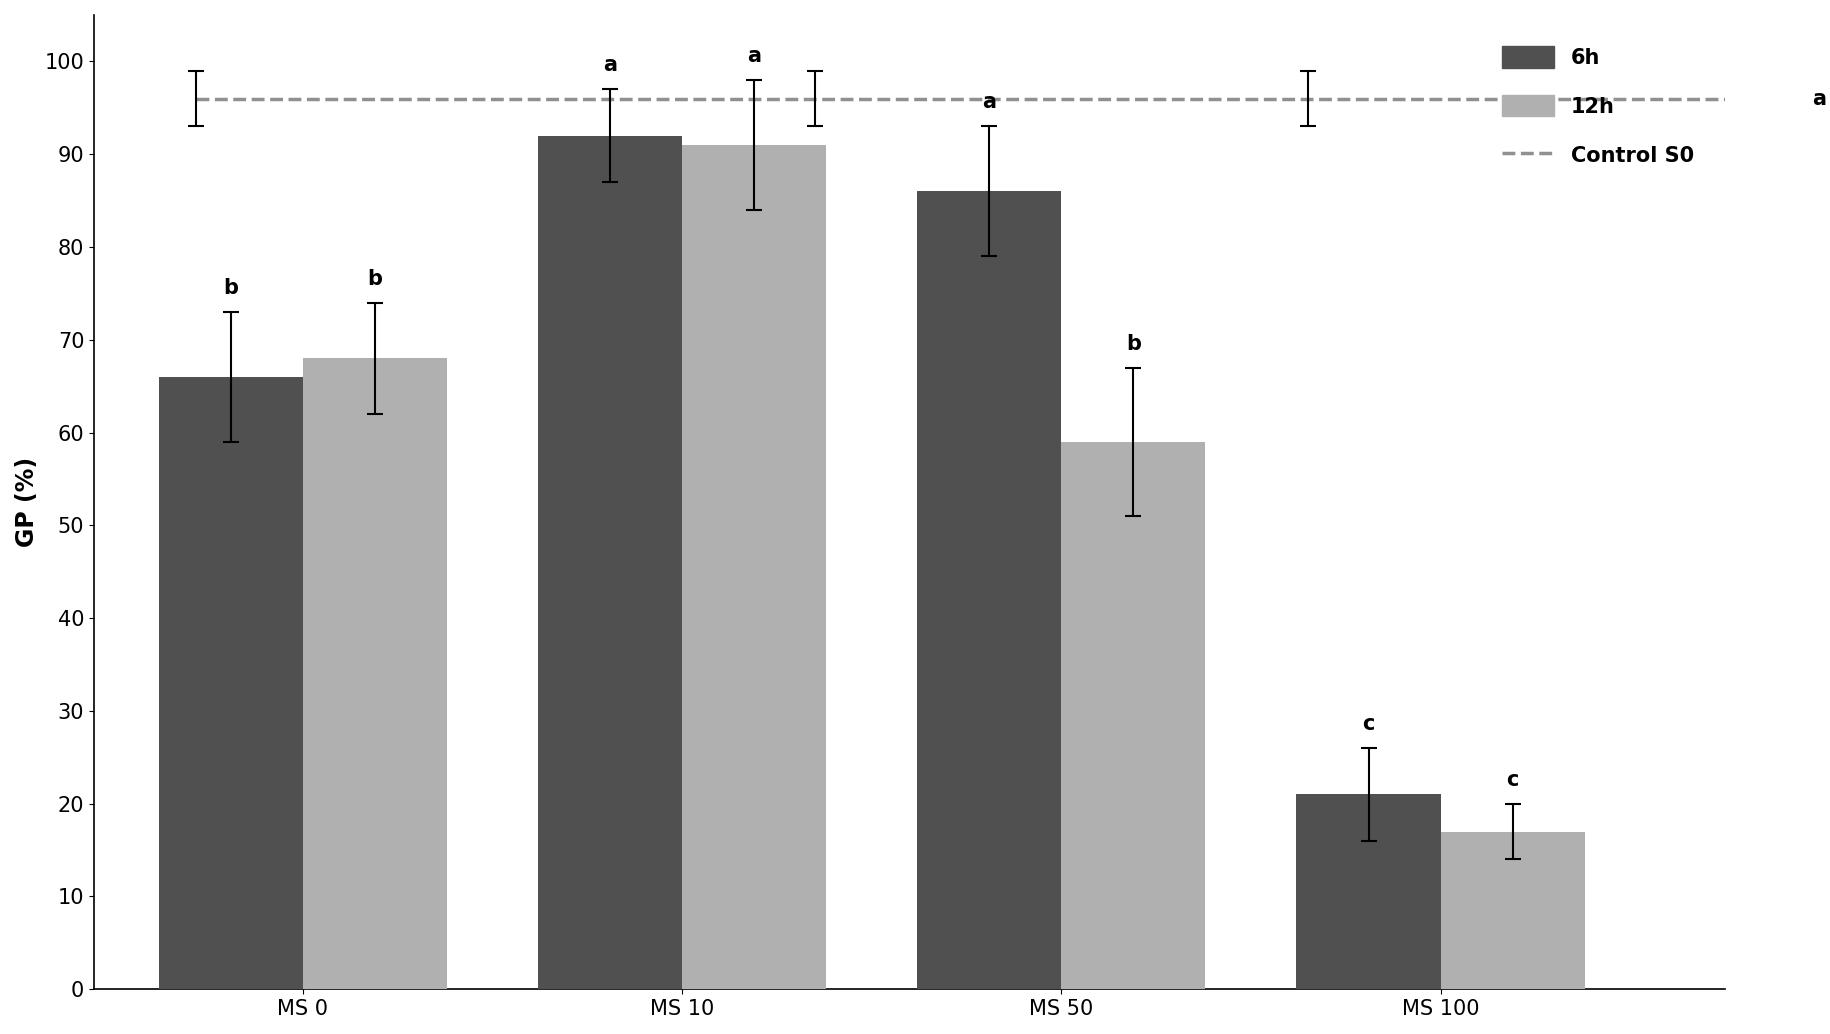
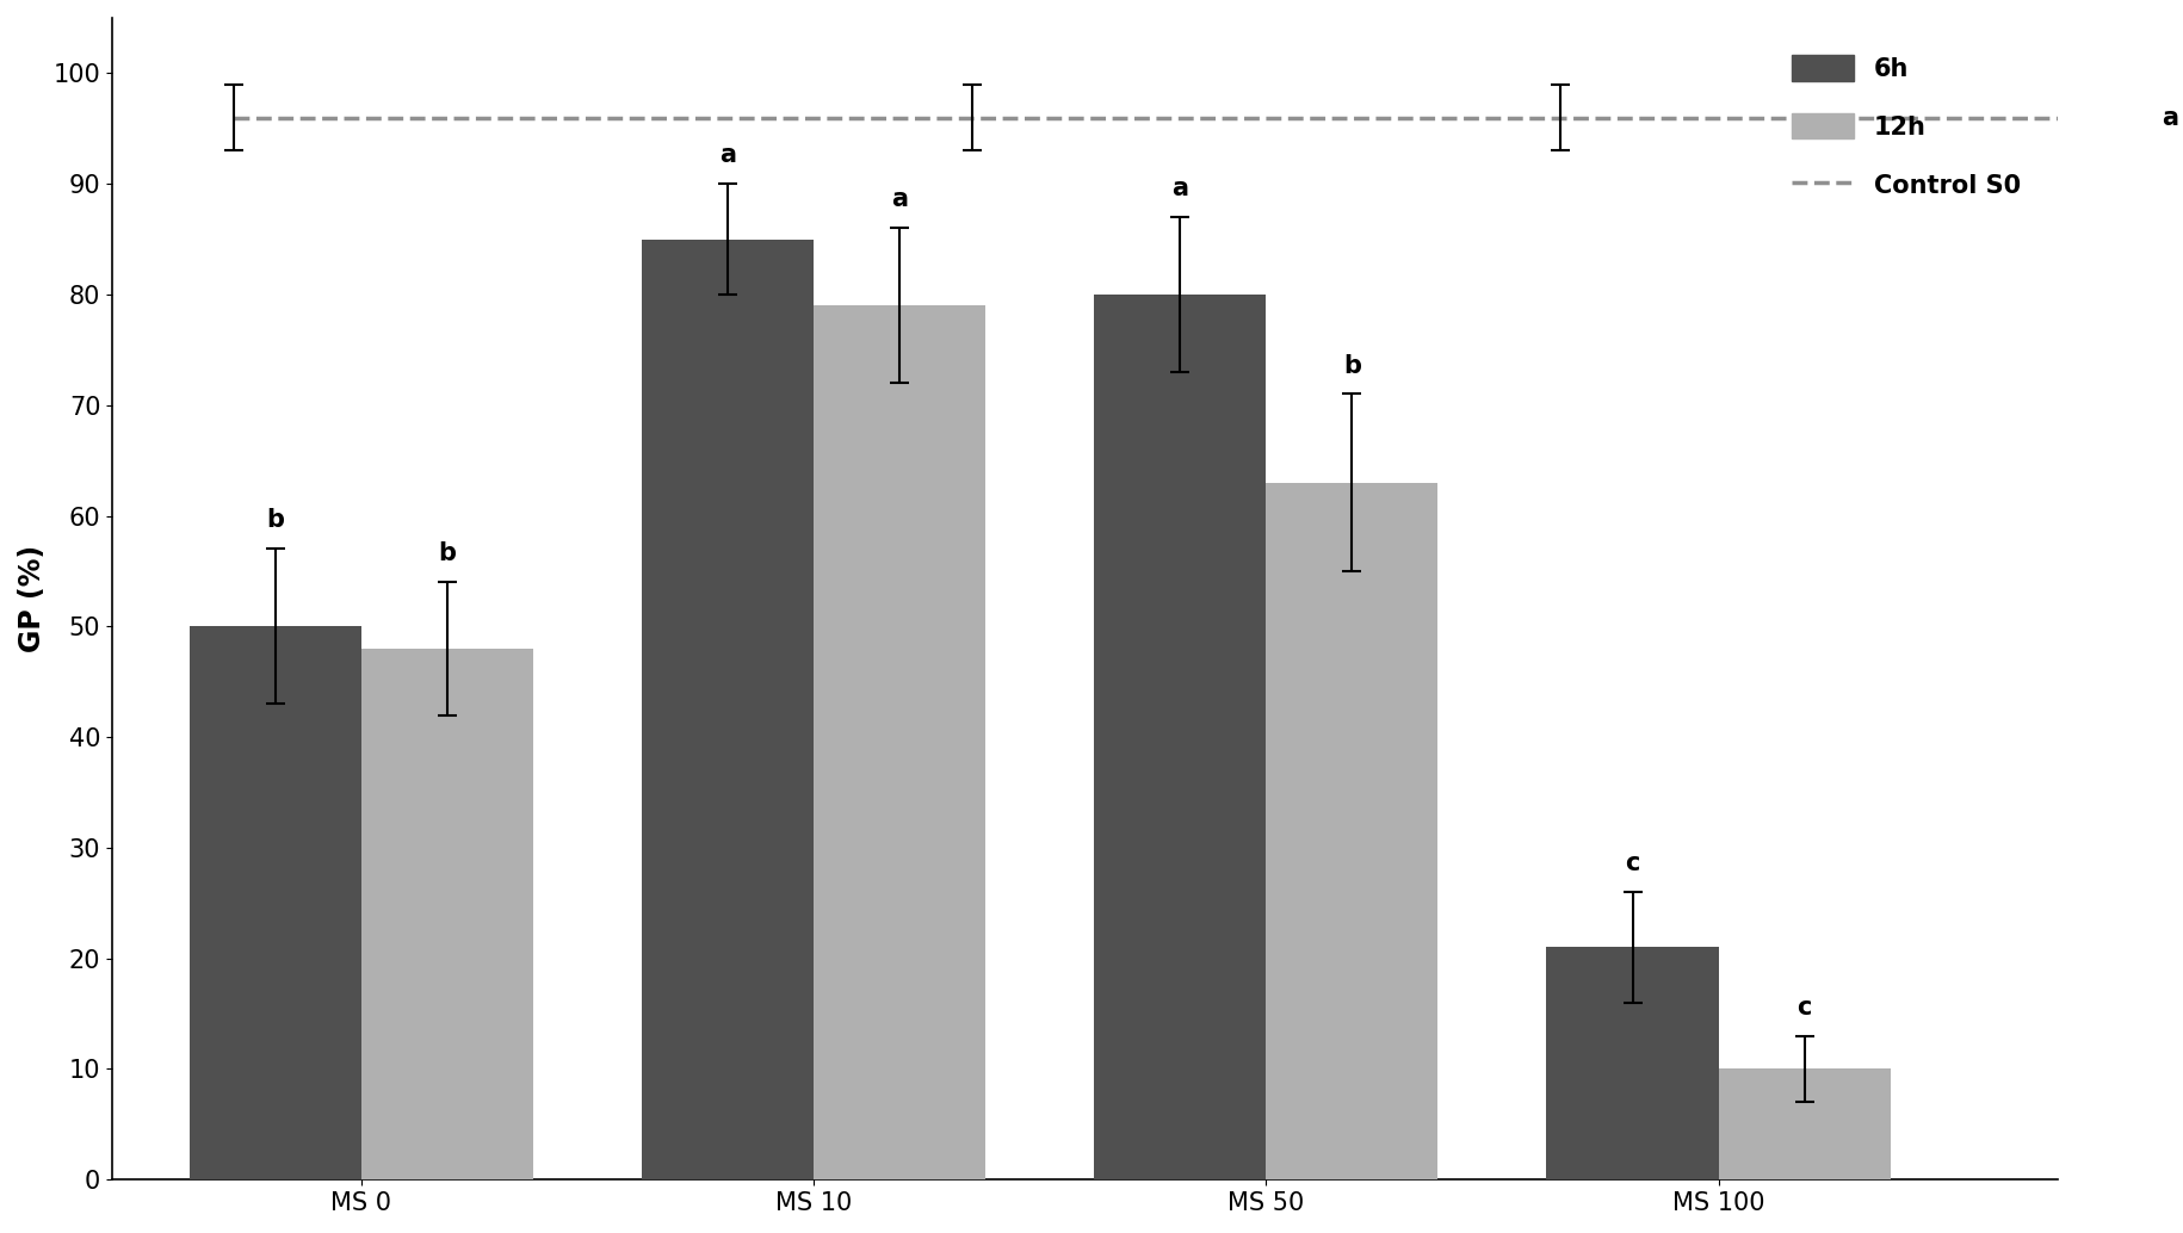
6h/MS 0: 66 -> 50
12h/MS 0: 68 -> 48
6h/MS 10: 92 -> 85
12h/MS 10: 91 -> 79
6h/MS 50: 86 -> 80
12h/MS 50: 59 -> 63
12h/MS 100: 17 -> 10
